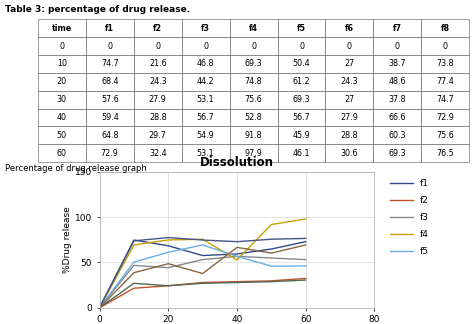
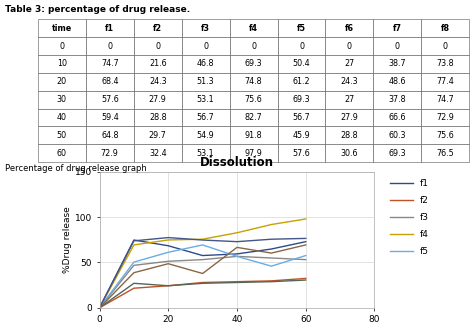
f3/20: 44.2 -> 51.3
f4/40: 52.8 -> 82.7
f5/60: 46.1 -> 57.6
